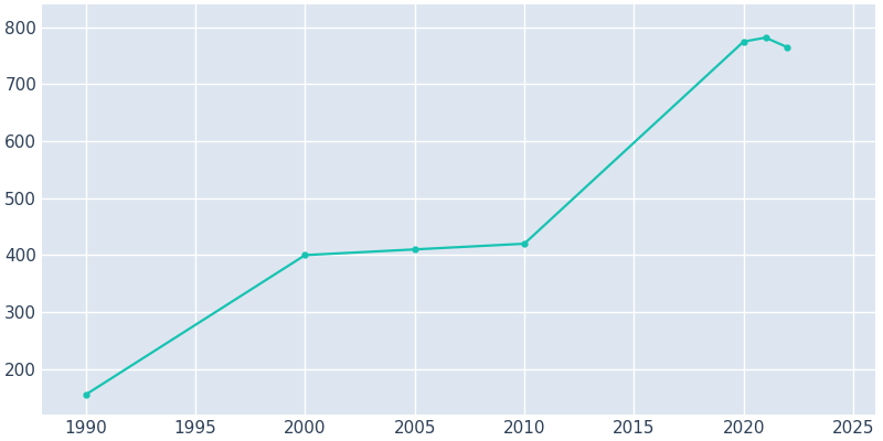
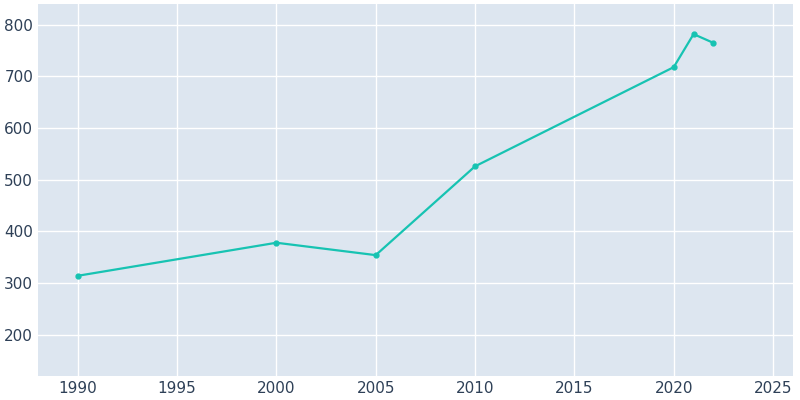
1990: 155 -> 314
2000: 400 -> 378
2005: 410 -> 354
2010: 420 -> 526
2020: 775 -> 718
